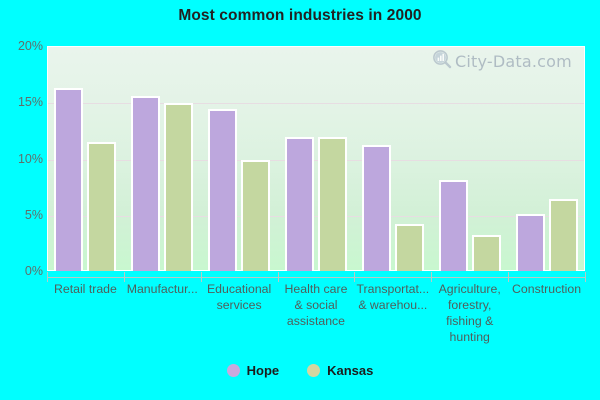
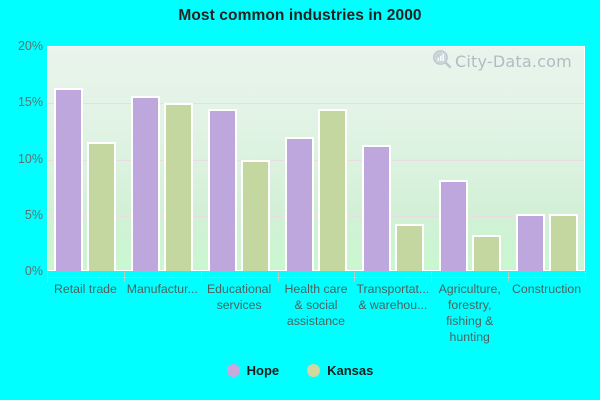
Kansas/Health care & social assistance: 11.9% -> 14.4%
Kansas/Construction: 6.4% -> 5.1%
